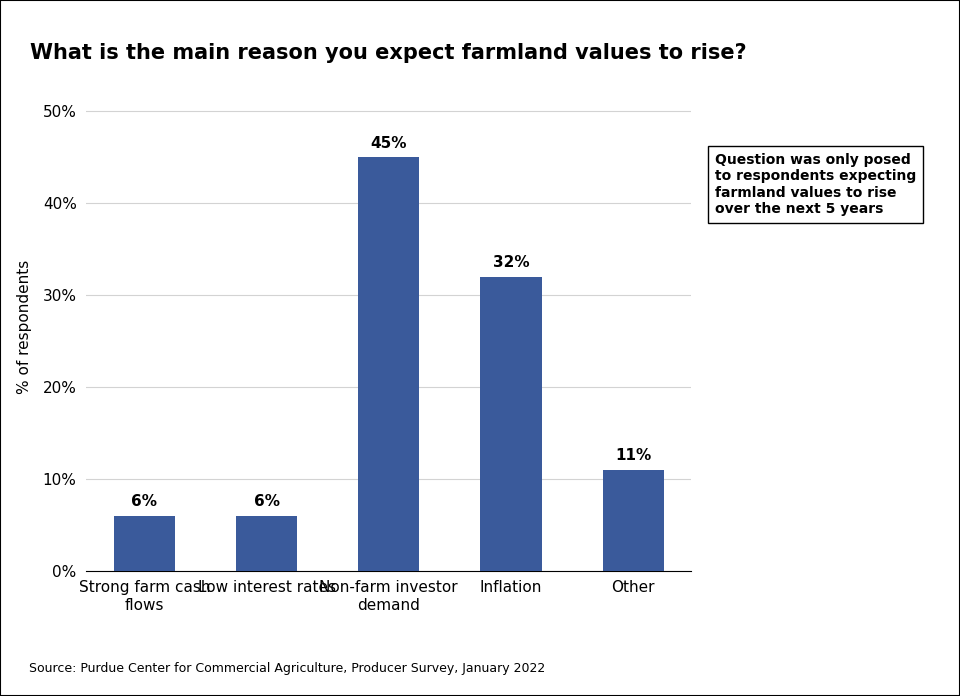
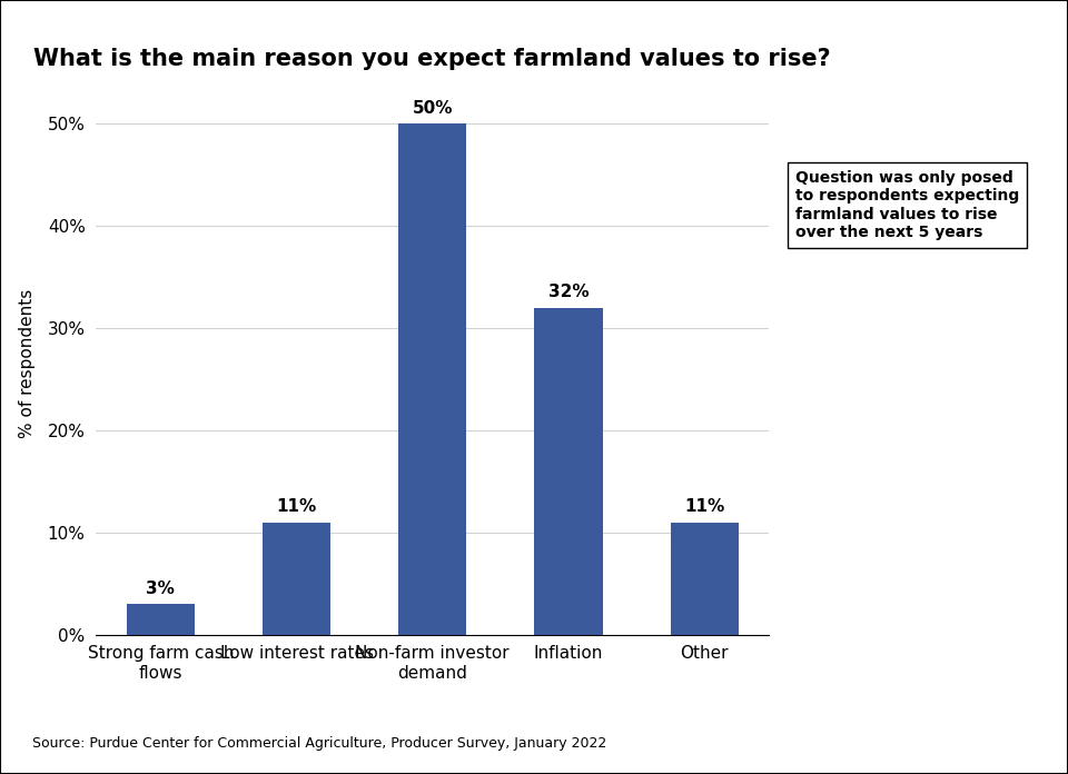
Strong farm cash flows: 6% -> 3%
Low interest rates: 6% -> 11%
Non-farm investor demand: 45% -> 50%
